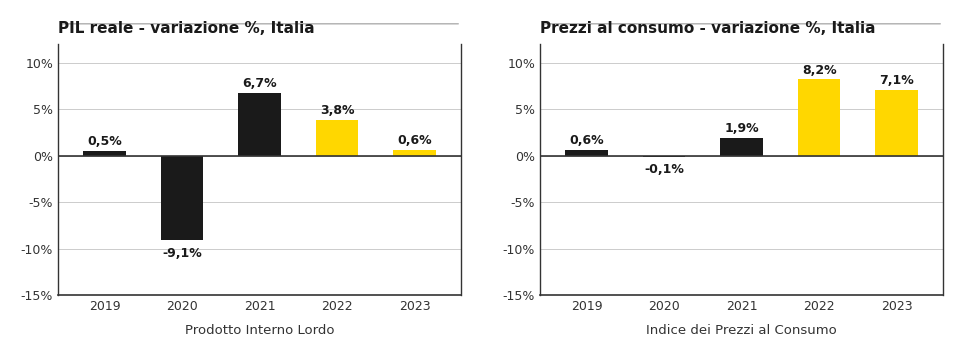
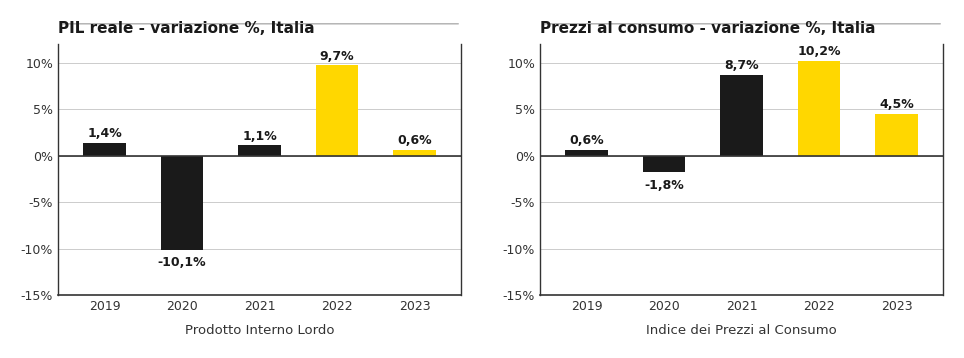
PIL reale - variazione %, Italia/2019: 0,5% -> 1,4%
PIL reale - variazione %, Italia/2020: -9,1% -> -10,1%
PIL reale - variazione %, Italia/2021: 6,7% -> 1,1%
PIL reale - variazione %, Italia/2022: 3,8% -> 9,7%
Prezzi al consumo - variazione %, Italia/2020: -0,1% -> -1,8%
Prezzi al consumo - variazione %, Italia/2021: 1,9% -> 8,7%
Prezzi al consumo - variazione %, Italia/2022: 8,2% -> 10,2%
Prezzi al consumo - variazione %, Italia/2023: 7,1% -> 4,5%
